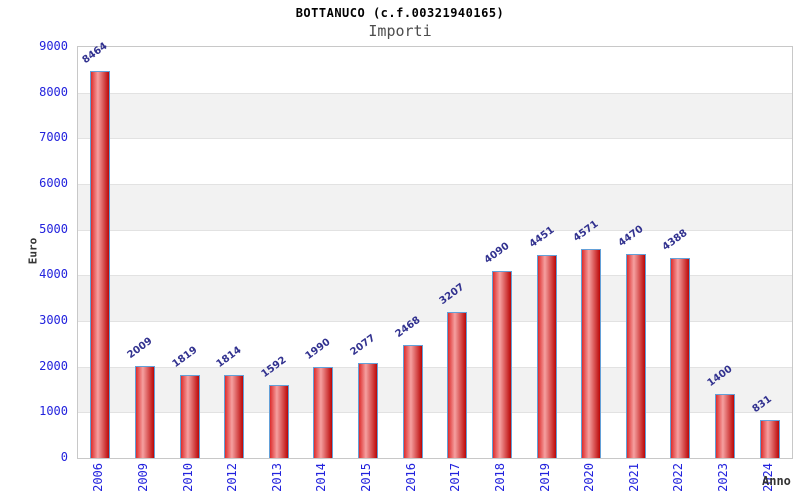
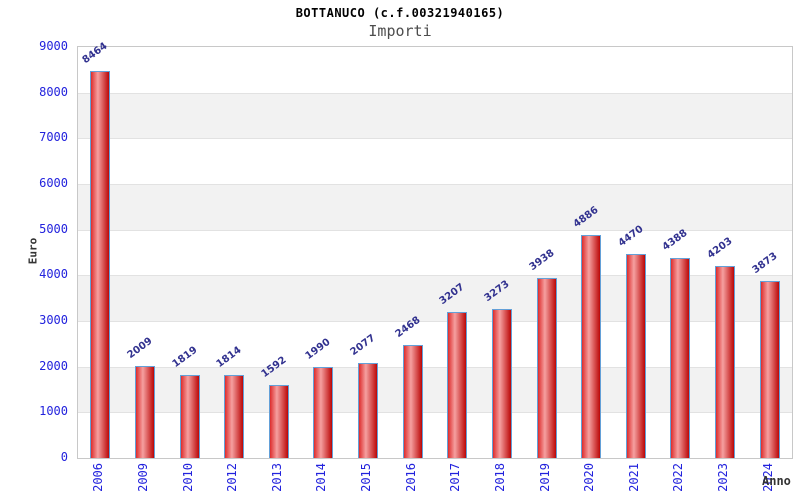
2018: 4090 -> 3273
2019: 4451 -> 3938
2020: 4571 -> 4886
2023: 1400 -> 4203
2024: 831 -> 3873
